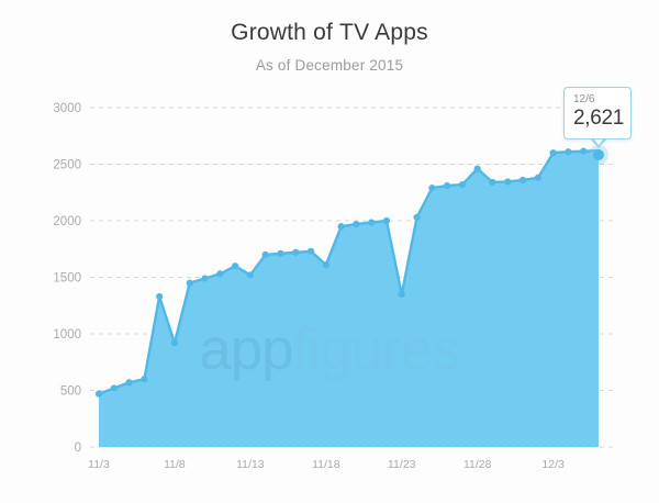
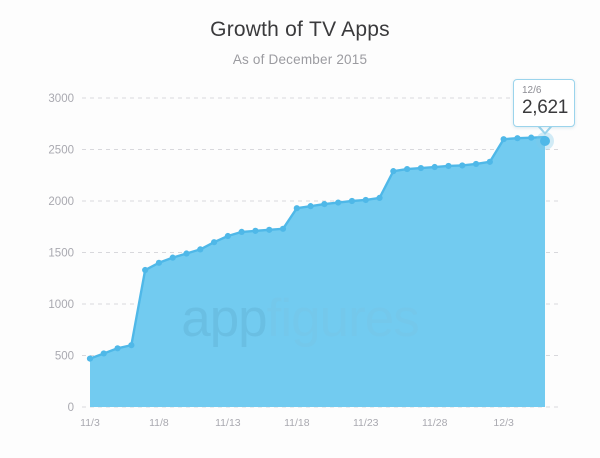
11/8: 920 -> 1400
11/13: 1520 -> 1660
11/18: 1610 -> 1930
11/23: 1350 -> 2010
11/28: 2460 -> 2330
